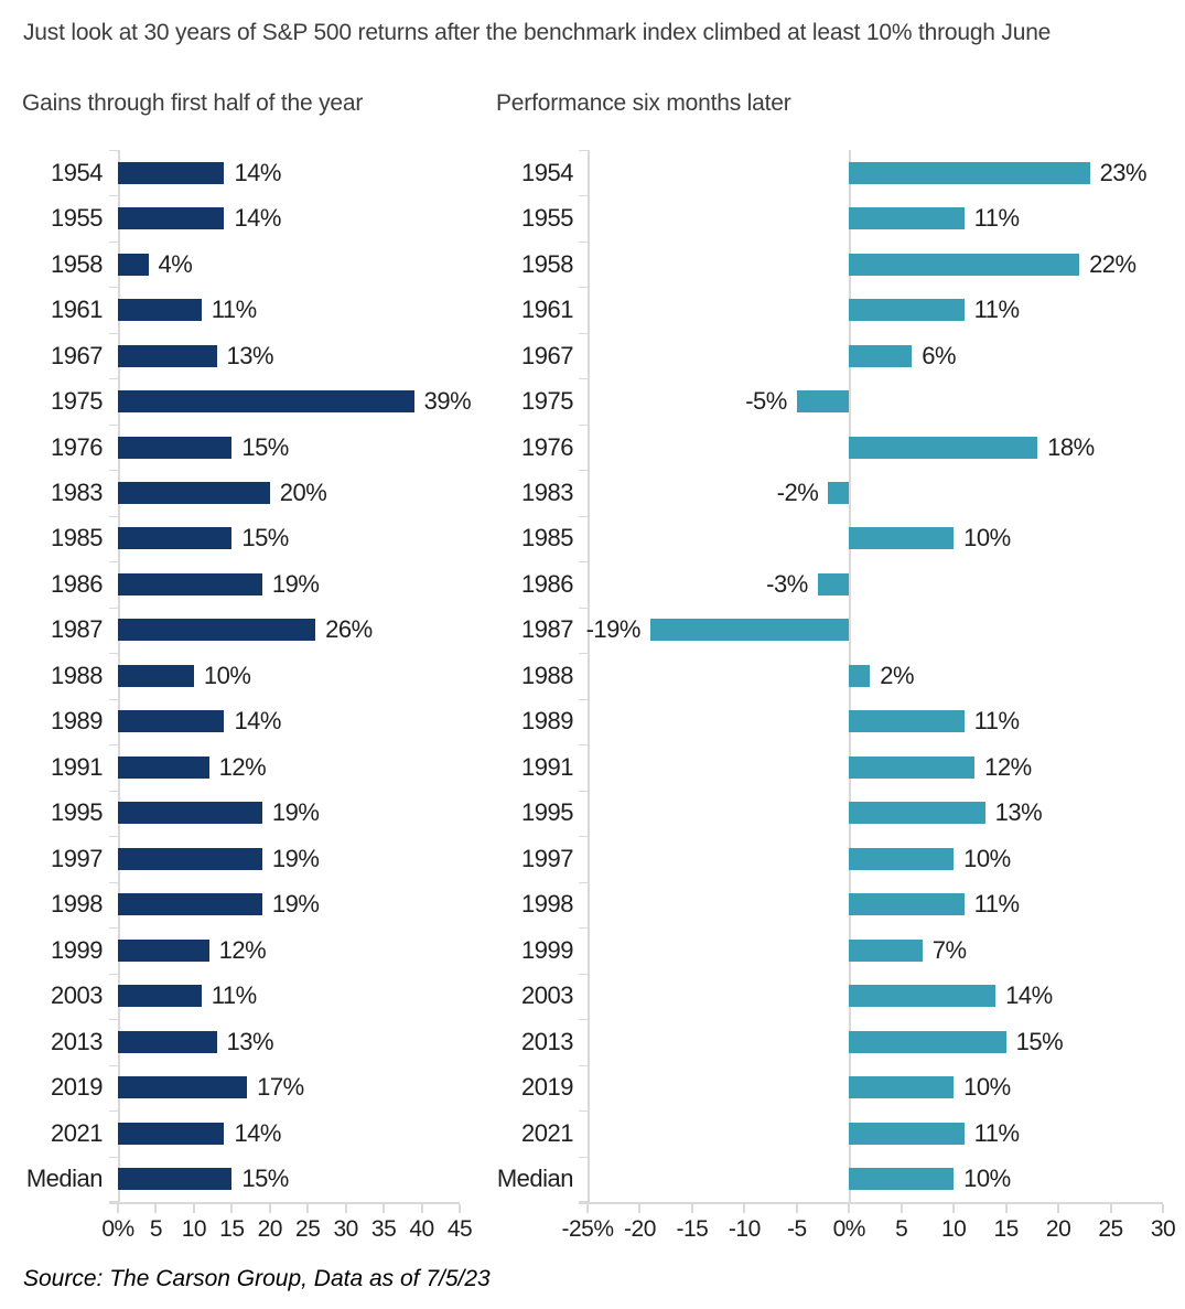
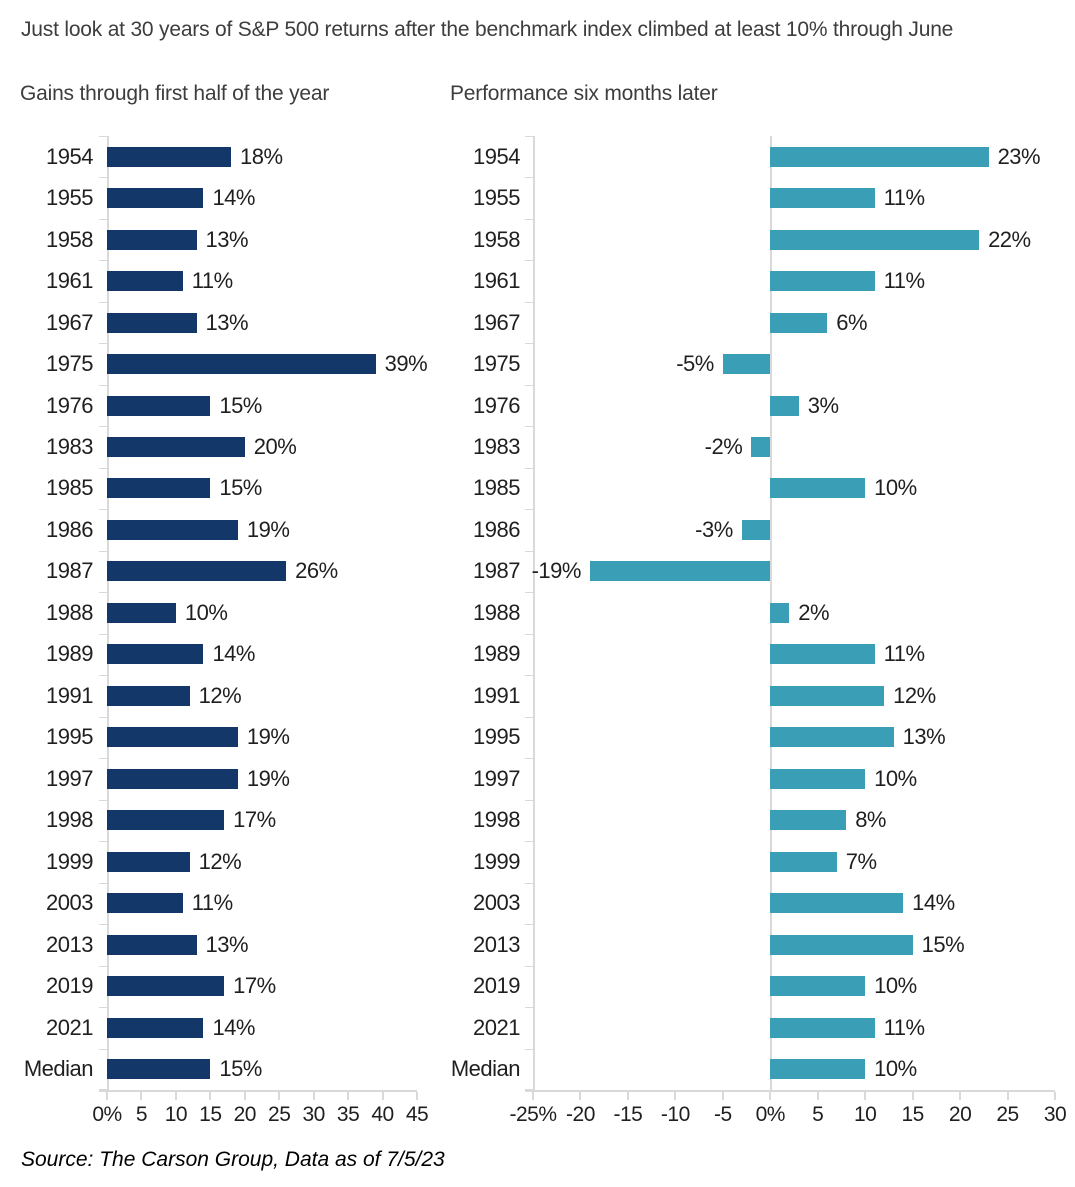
Gains through first half of the year/1954: 14% -> 18%
Gains through first half of the year/1958: 4% -> 13%
Gains through first half of the year/1998: 19% -> 17%
Performance six months later/1976: 18% -> 3%
Performance six months later/1998: 11% -> 8%
